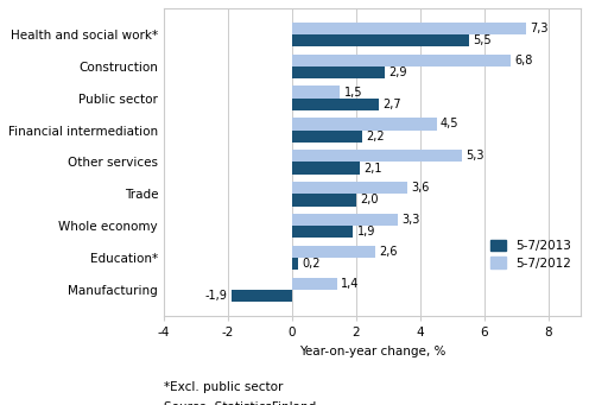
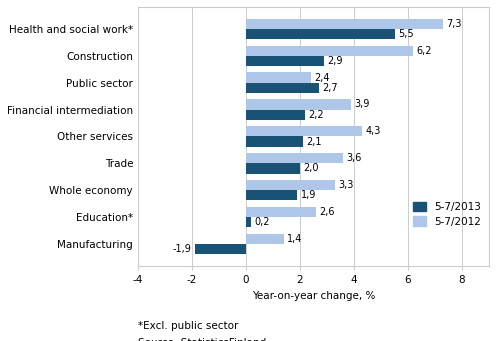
5-7/2012/Construction: 6,8 -> 6,2
5-7/2012/Public sector: 1,5 -> 2,4
5-7/2012/Financial intermediation: 4,5 -> 3,9
5-7/2012/Other services: 5,3 -> 4,3
